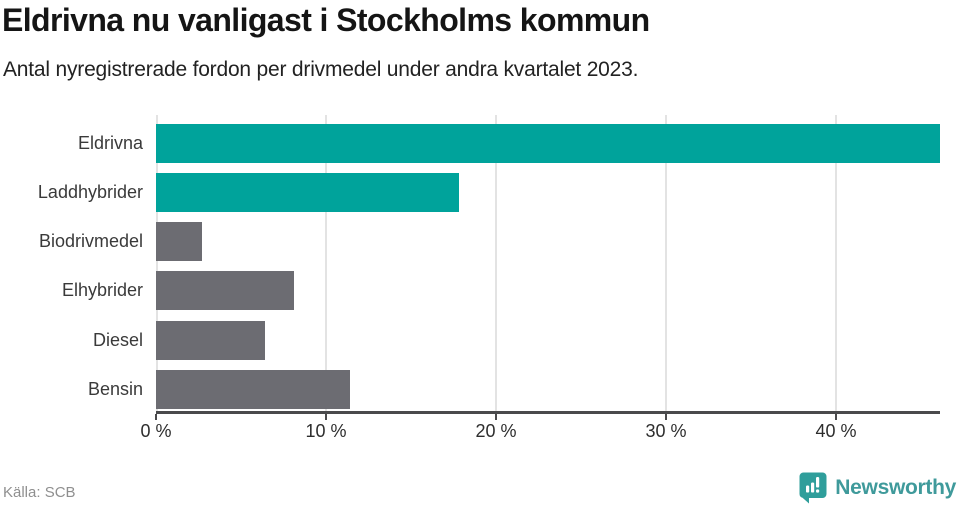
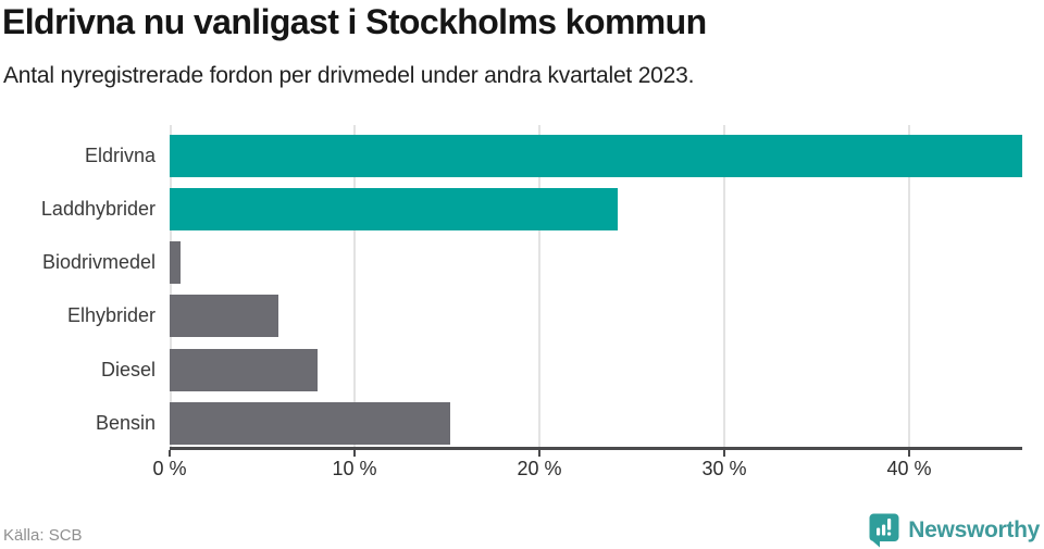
Laddhybrider: 17.8% -> 24.2%
Biodrivmedel: 2.7% -> 0.6%
Elhybrider: 8.1% -> 5.9%
Diesel: 6.4% -> 8.0%
Bensin: 11.4% -> 15.2%
